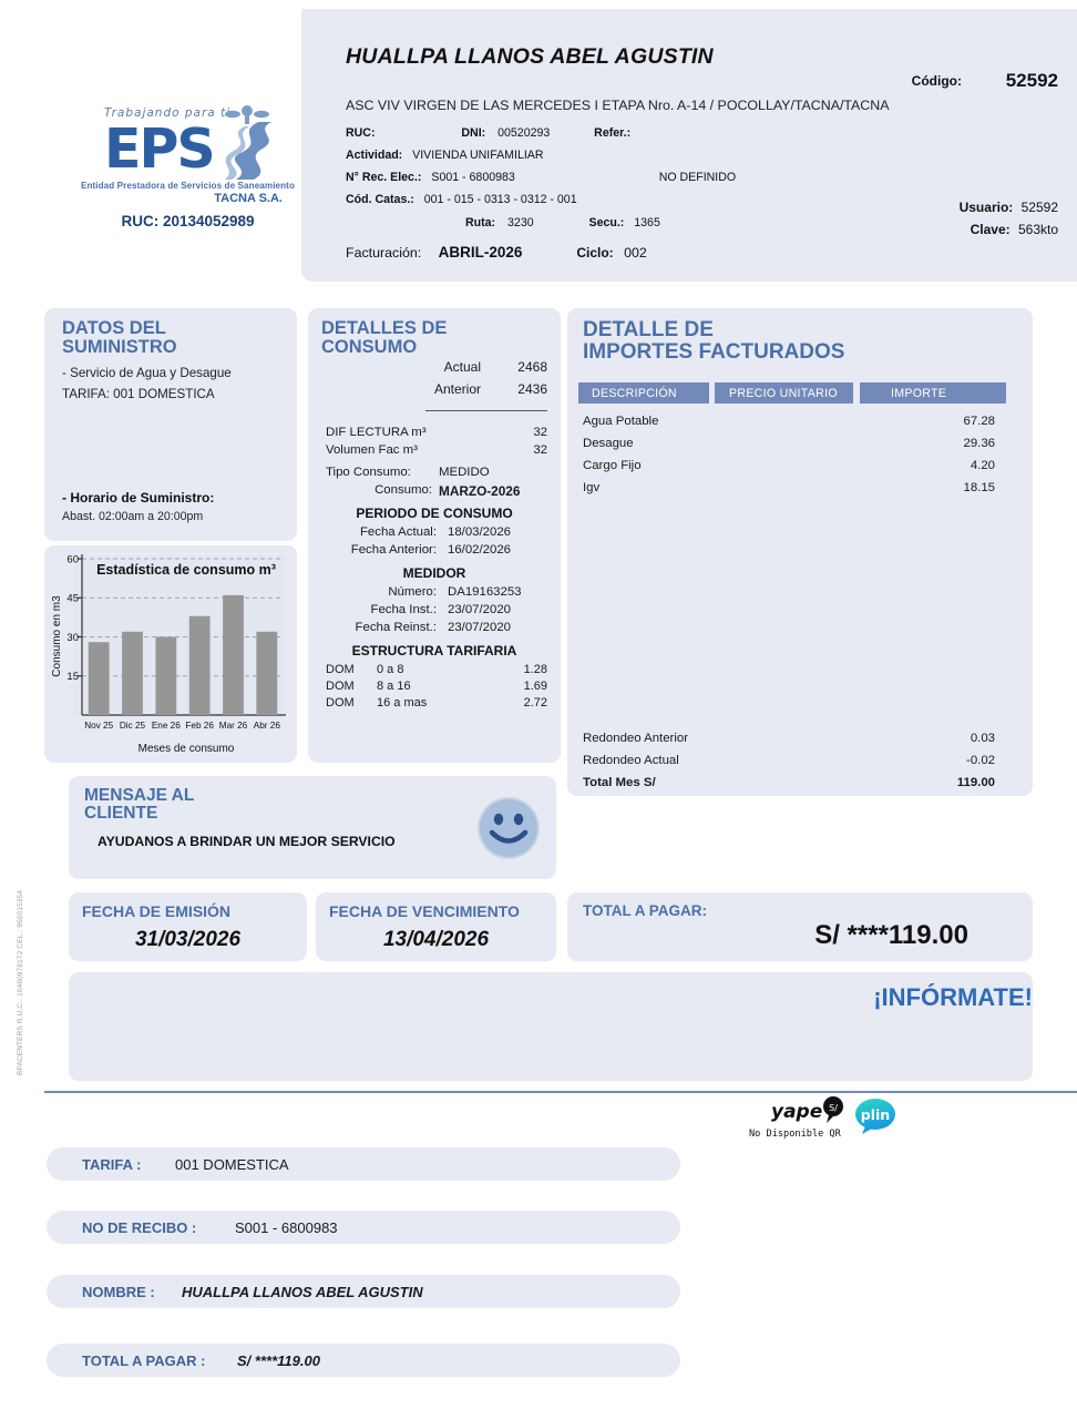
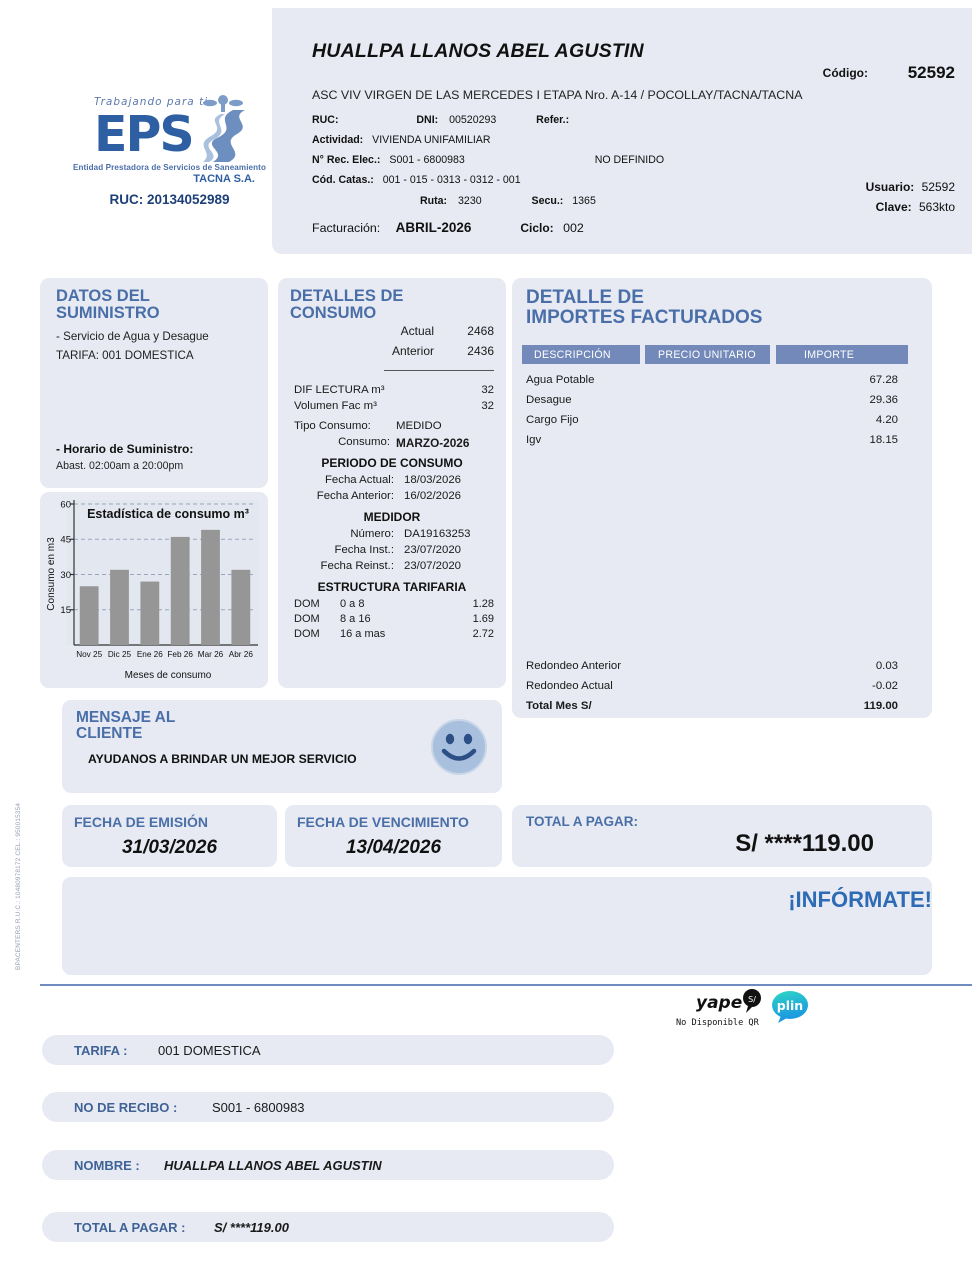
Nov 25: 28 -> 25
Ene 26: 30 -> 27
Feb 26: 38 -> 46
Mar 26: 46 -> 49
